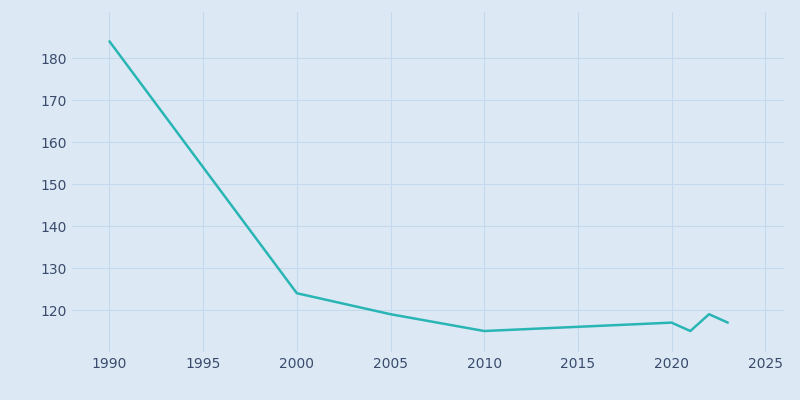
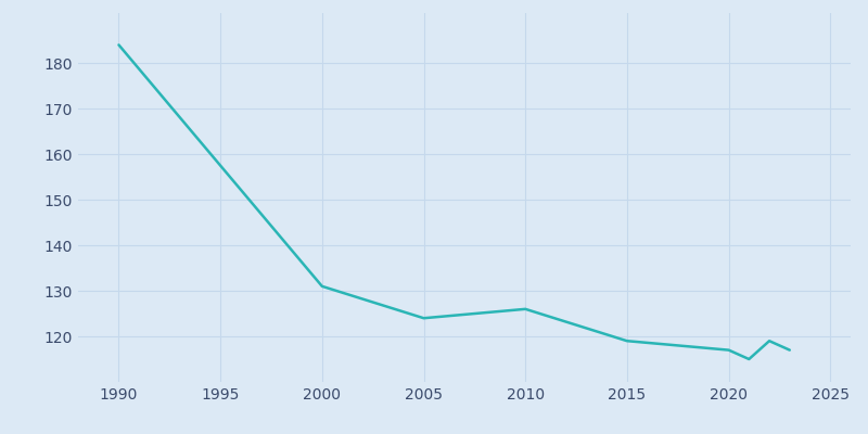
2000: 124 -> 131
2005: 119 -> 124
2010: 115 -> 126
2015: 116 -> 119
